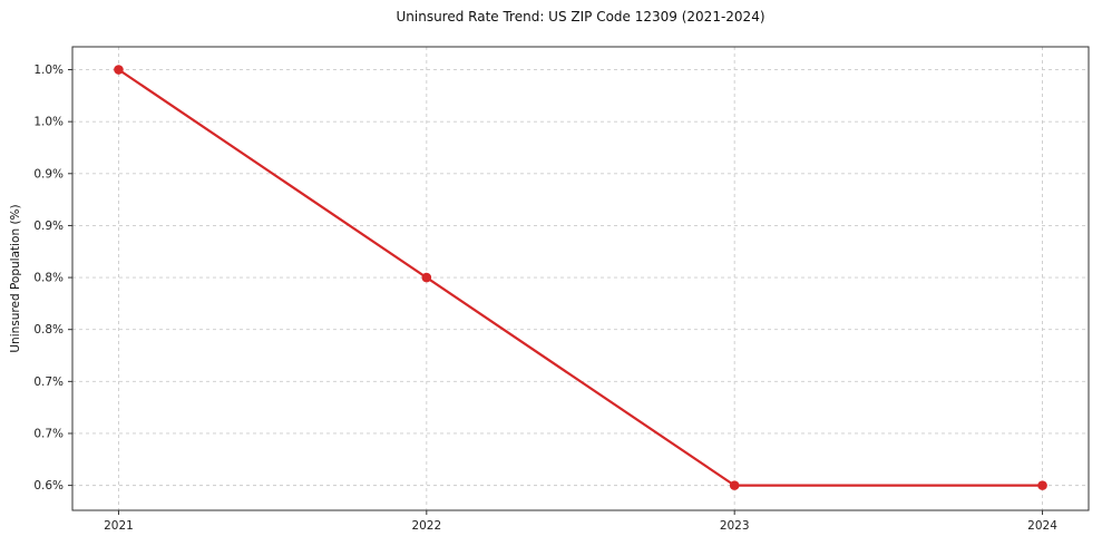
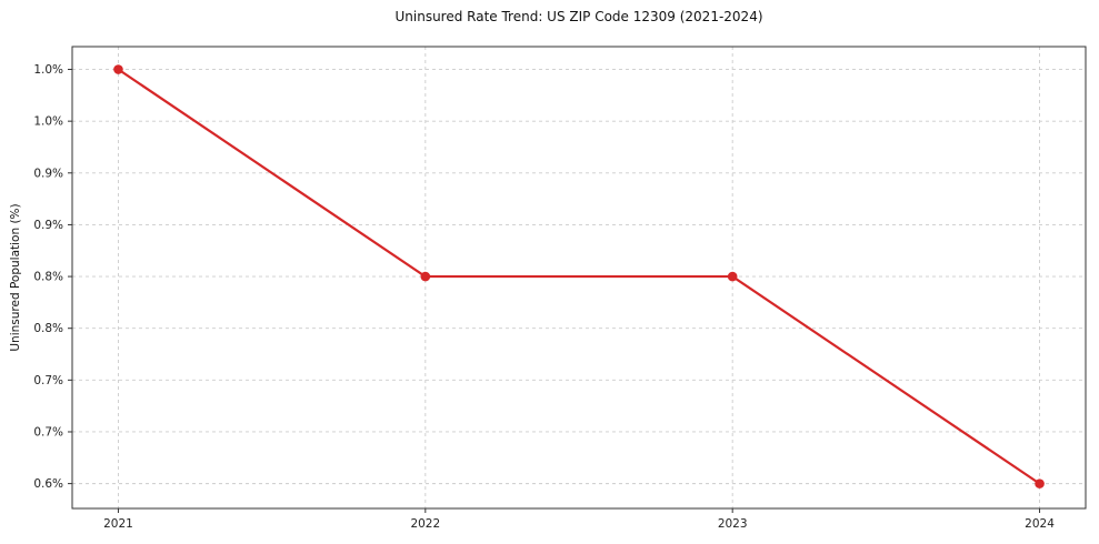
2023: 0.6% -> 0.8%
